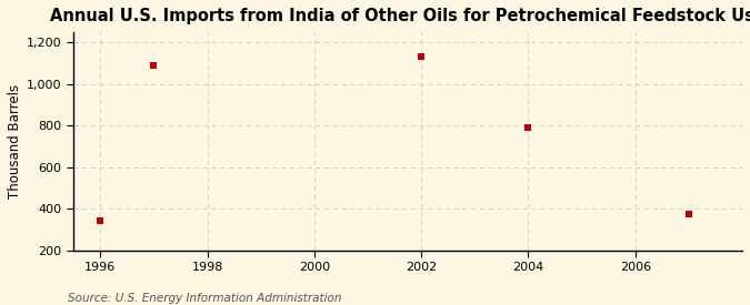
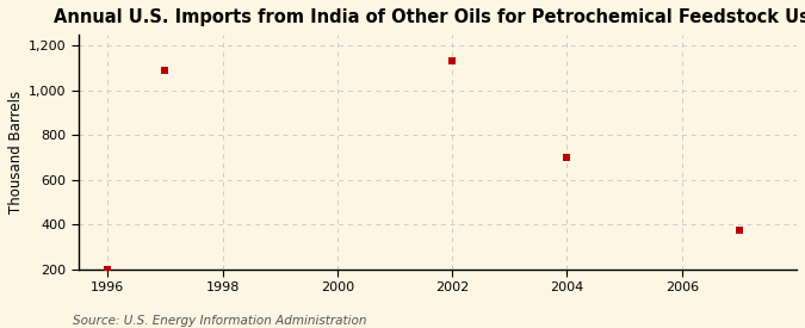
1996: 340 -> 200
2004: 790 -> 700
